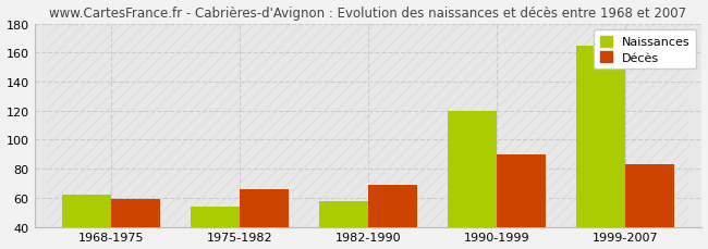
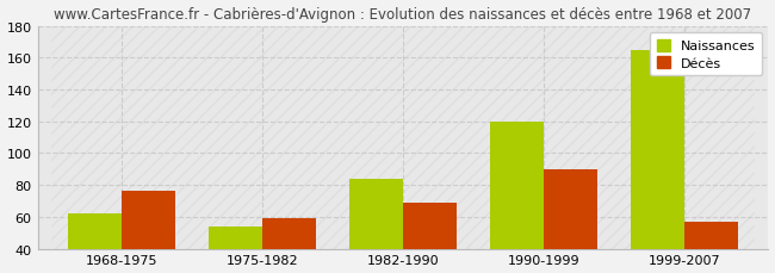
Décès/1968-1975: 59 -> 76
Décès/1975-1982: 66 -> 59
Naissances/1982-1990: 58 -> 84
Décès/1999-2007: 83 -> 57
